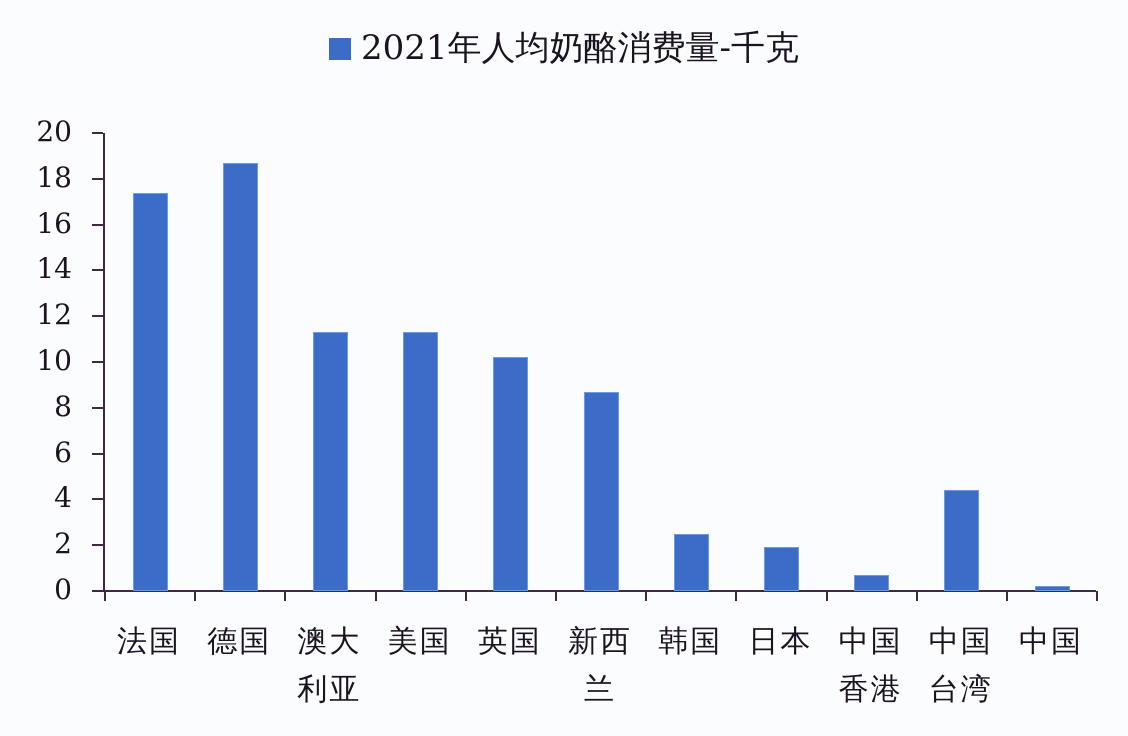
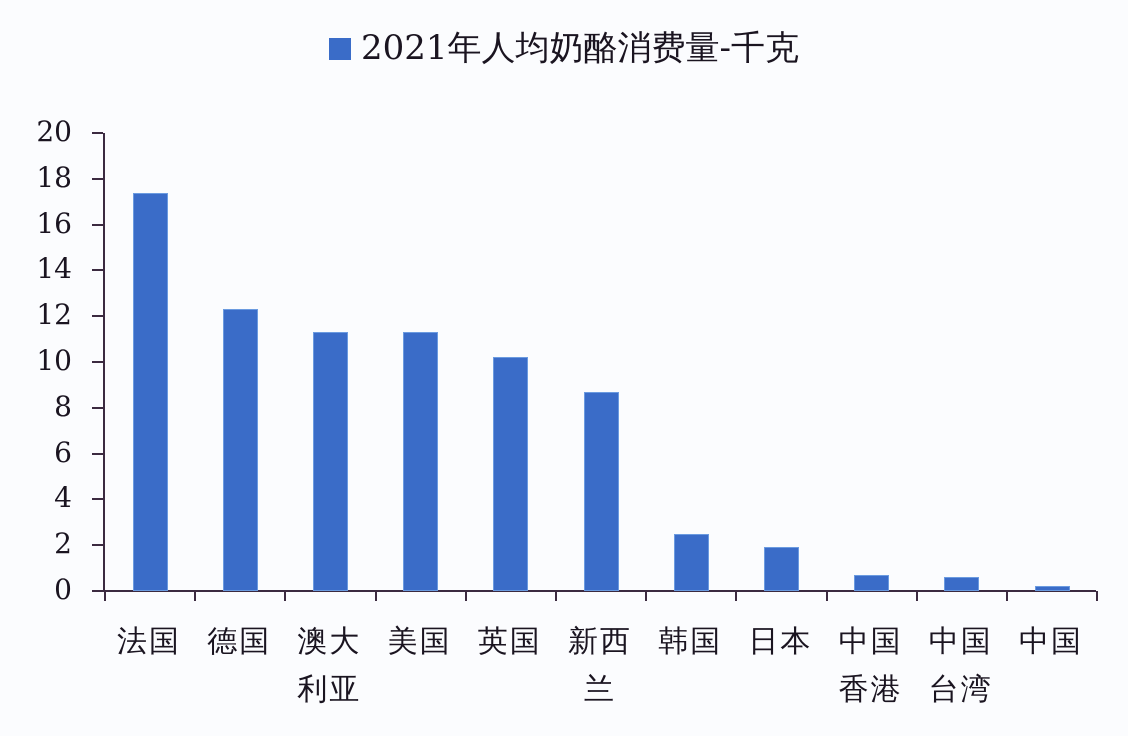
德国: 18.7 -> 12.3
中国台湾: 4.4 -> 0.6
